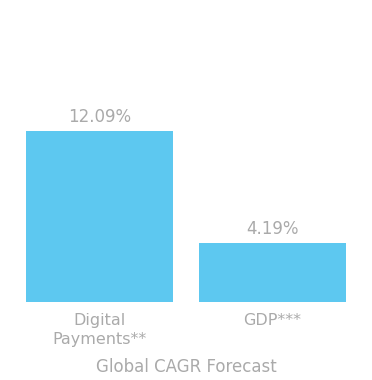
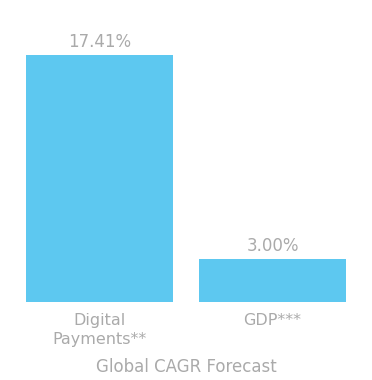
Digital Payments**: 12.09% -> 17.41%
GDP***: 4.19% -> 3.00%
